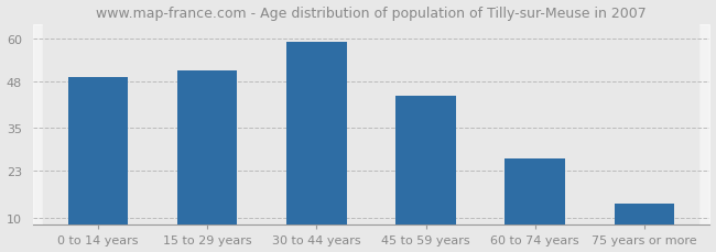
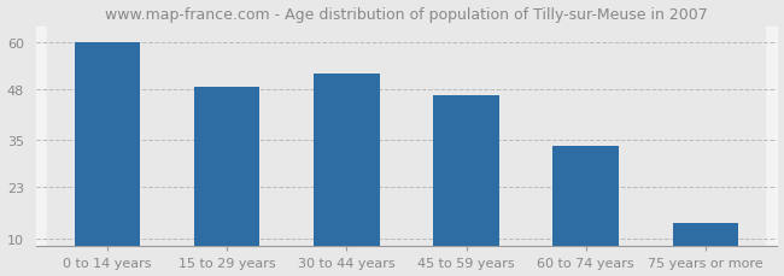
0 to 14 years: 49.0 -> 60.0
15 to 29 years: 51.0 -> 48.5
30 to 44 years: 59.0 -> 52.0
45 to 59 years: 44.0 -> 46.5
60 to 74 years: 26.5 -> 33.5
